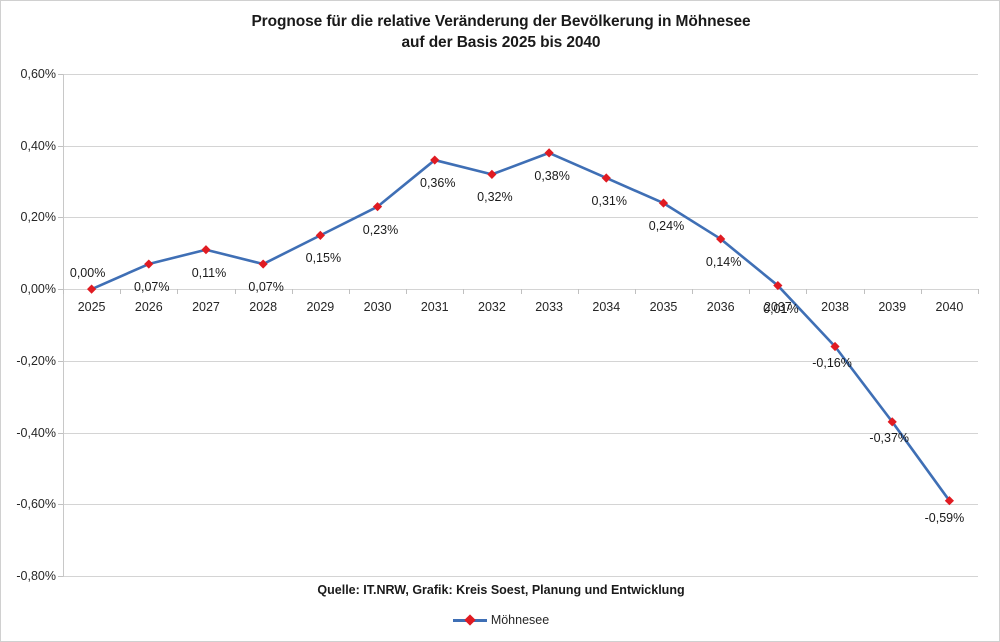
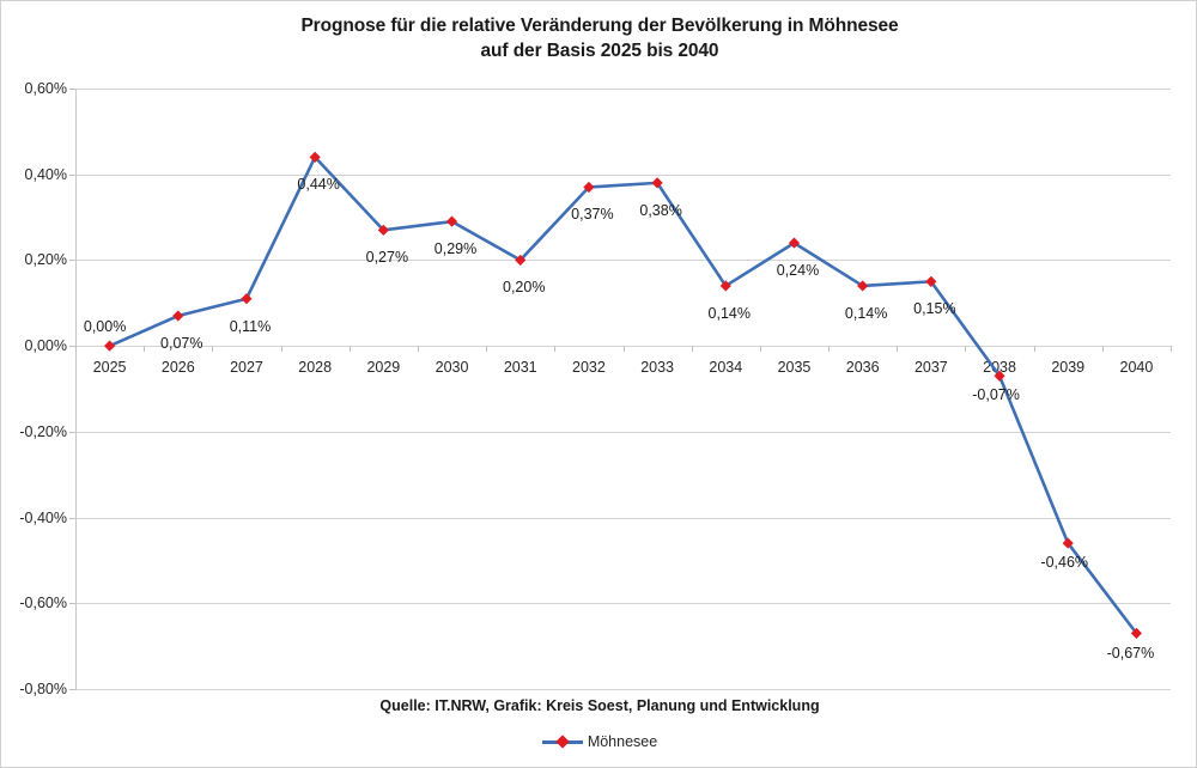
2028: 0,07% -> 0,44%
2029: 0,15% -> 0,27%
2030: 0,23% -> 0,29%
2031: 0,36% -> 0,20%
2032: 0,32% -> 0,37%
2034: 0,31% -> 0,14%
2037: 0,01% -> 0,15%
2038: -0,16% -> -0,07%
2039: -0,37% -> -0,46%
2040: -0,59% -> -0,67%
